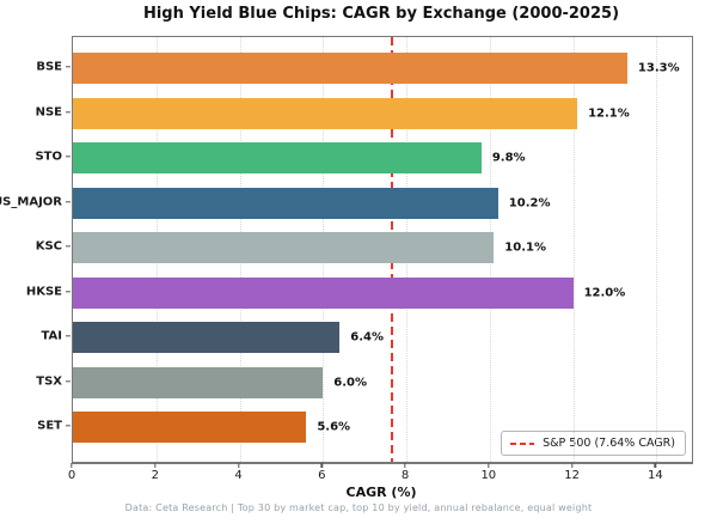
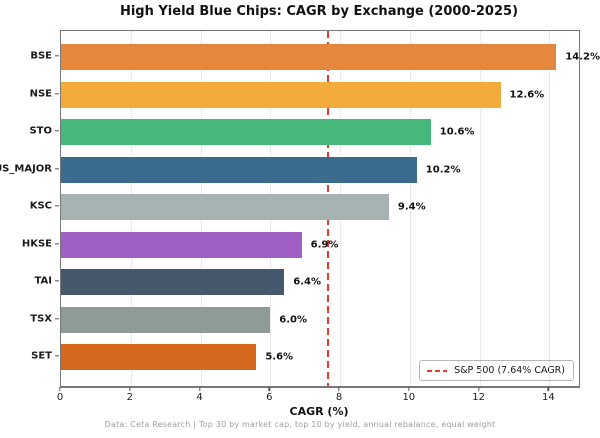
BSE: 13.3% -> 14.2%
NSE: 12.1% -> 12.6%
STO: 9.8% -> 10.6%
KSC: 10.1% -> 9.4%
HKSE: 12.0% -> 6.9%
